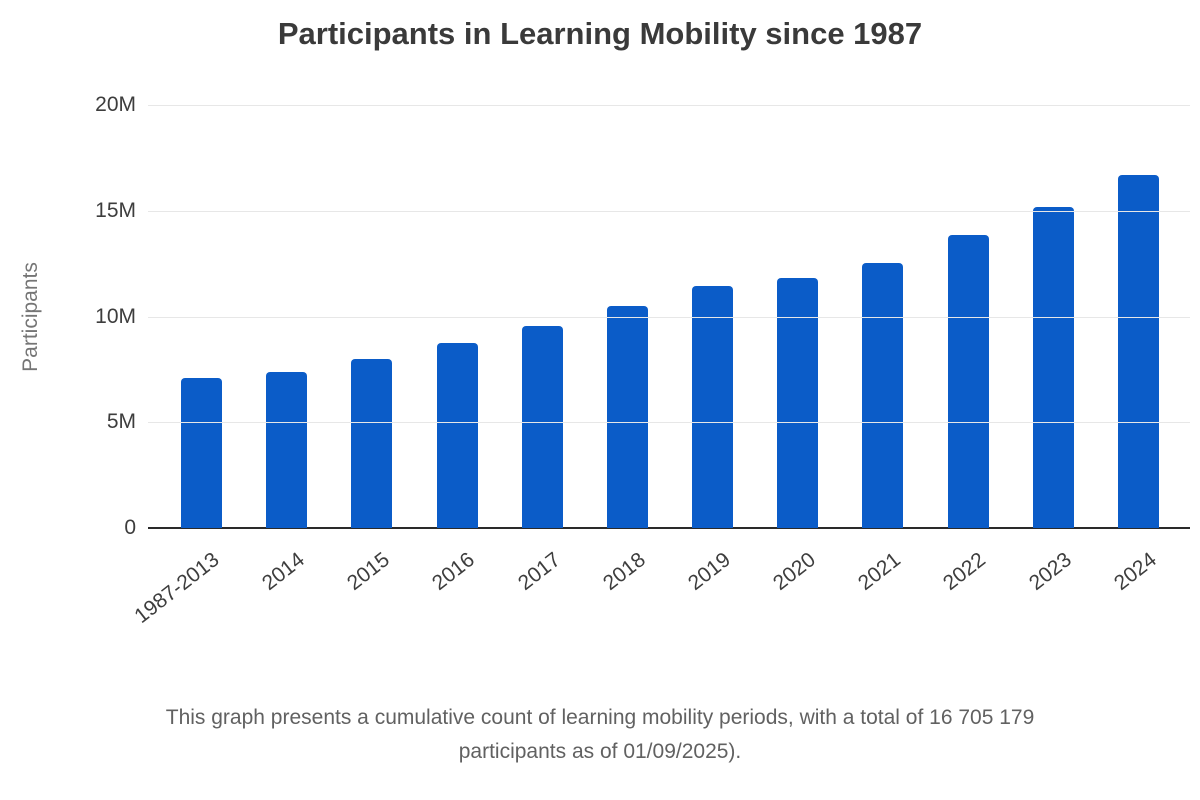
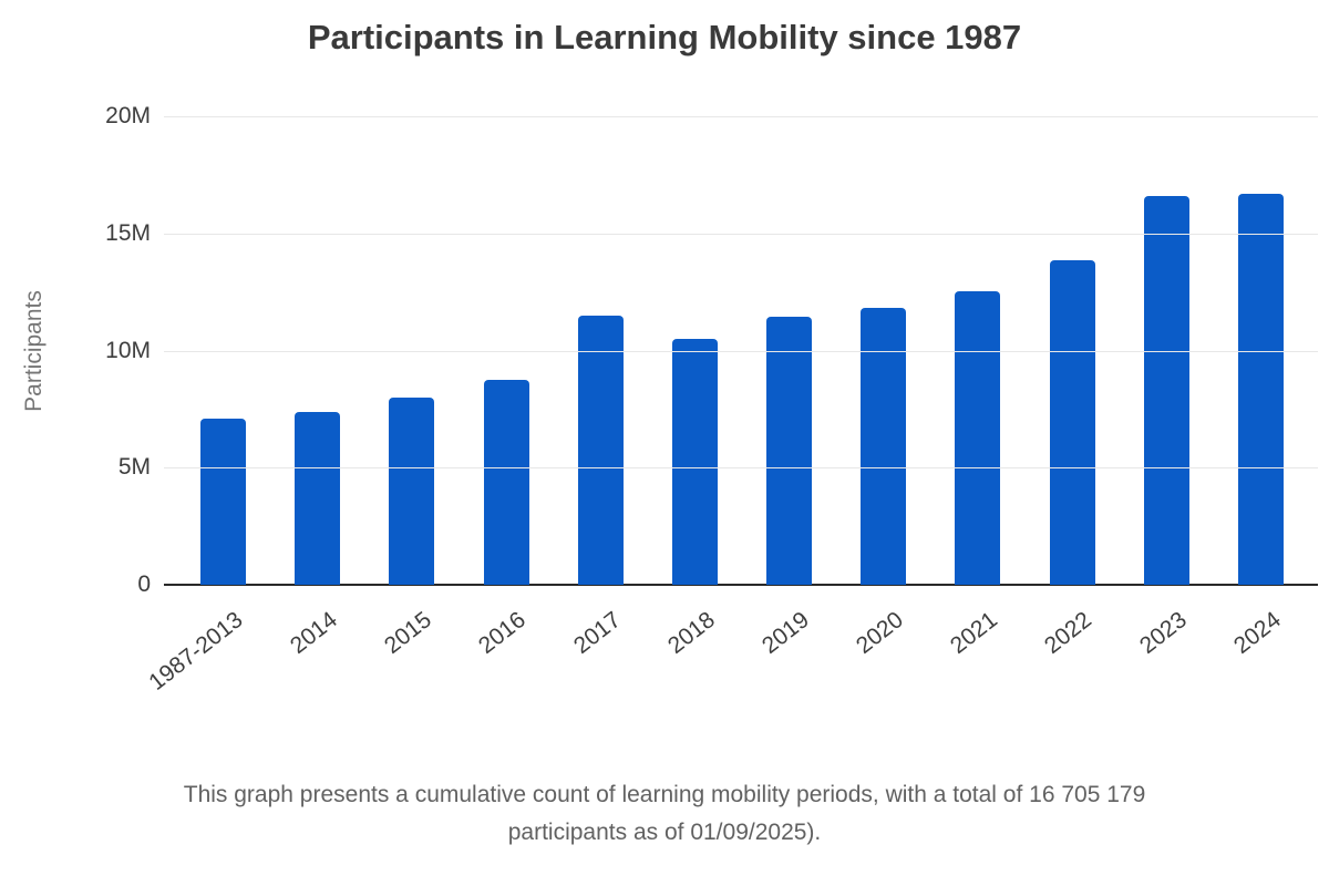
2017: 9.6M -> 11.5M
2023: 15.2M -> 16.6M
